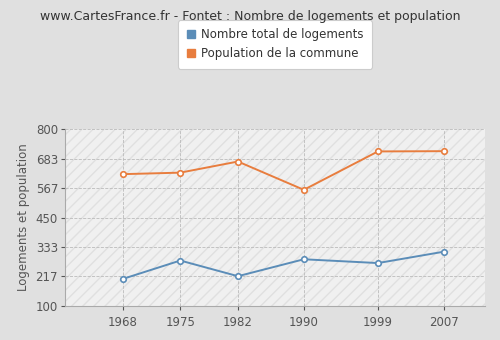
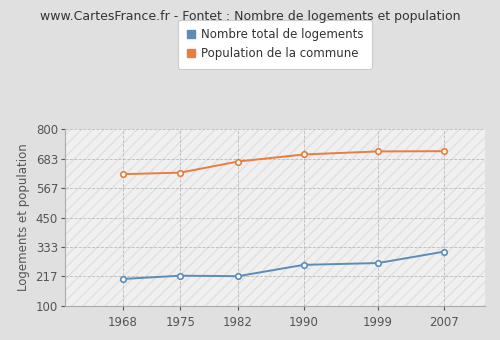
Nombre total de logements/1975: 280 -> 220
Nombre total de logements/1990: 285 -> 263
Population de la commune/1990: 560 -> 700
